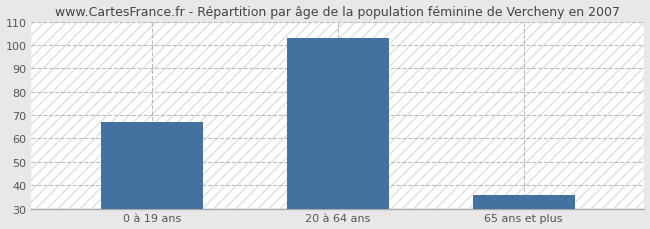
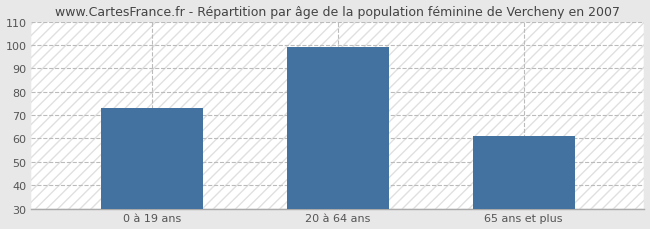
0 à 19 ans: 67 -> 73
20 à 64 ans: 103 -> 99
65 ans et plus: 36 -> 61
